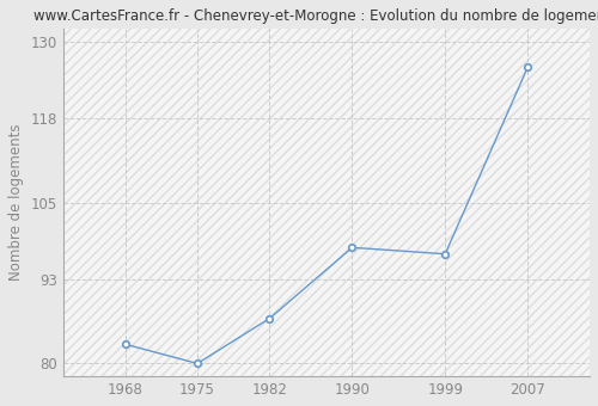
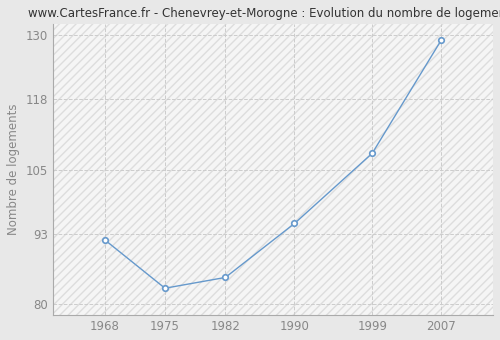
1968: 83 -> 92
1975: 80 -> 83
1982: 87 -> 85
1990: 98 -> 95
1999: 97 -> 108
2007: 126 -> 129
